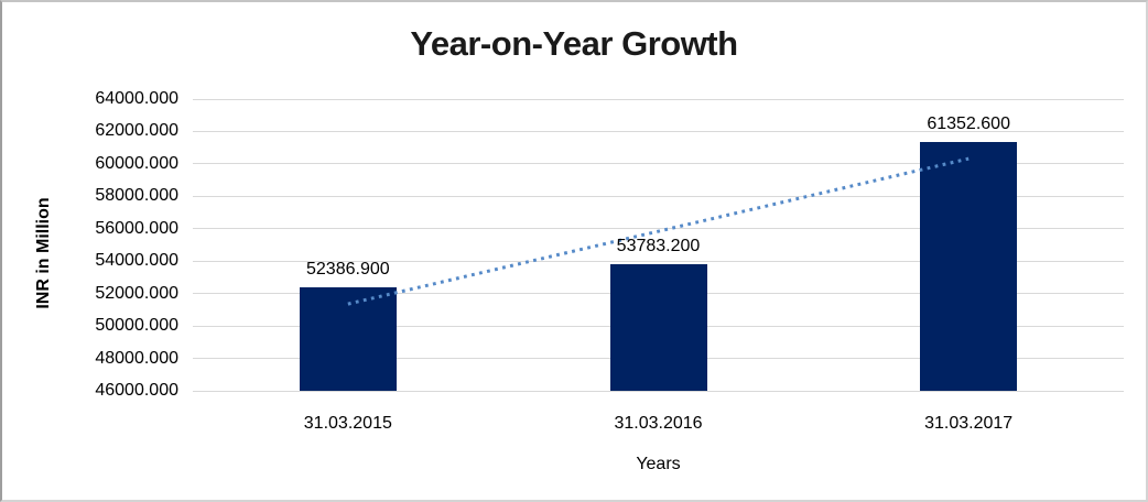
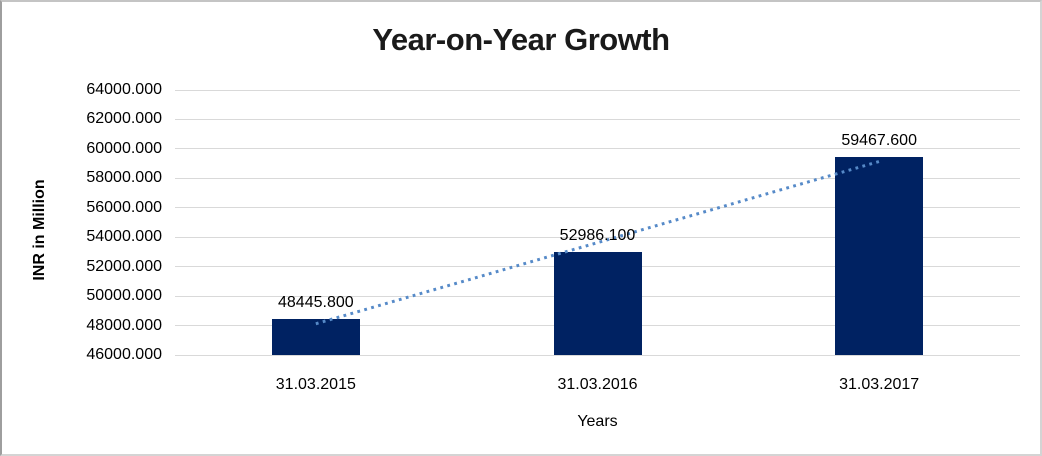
31.03.2015: 52386.900 -> 48445.800
31.03.2016: 53783.200 -> 52986.100
31.03.2017: 61352.600 -> 59467.600
